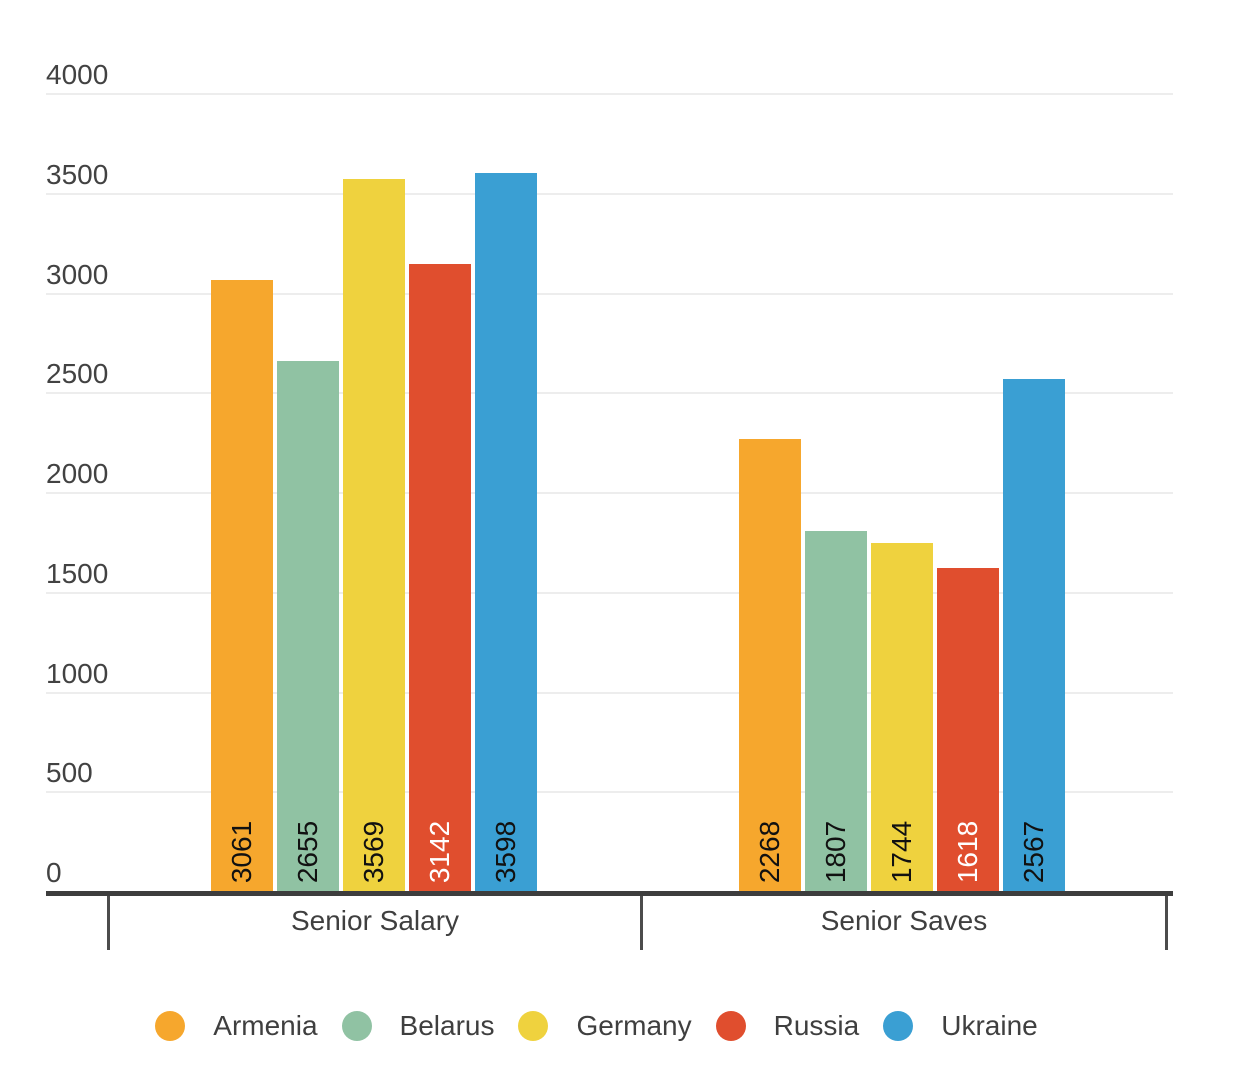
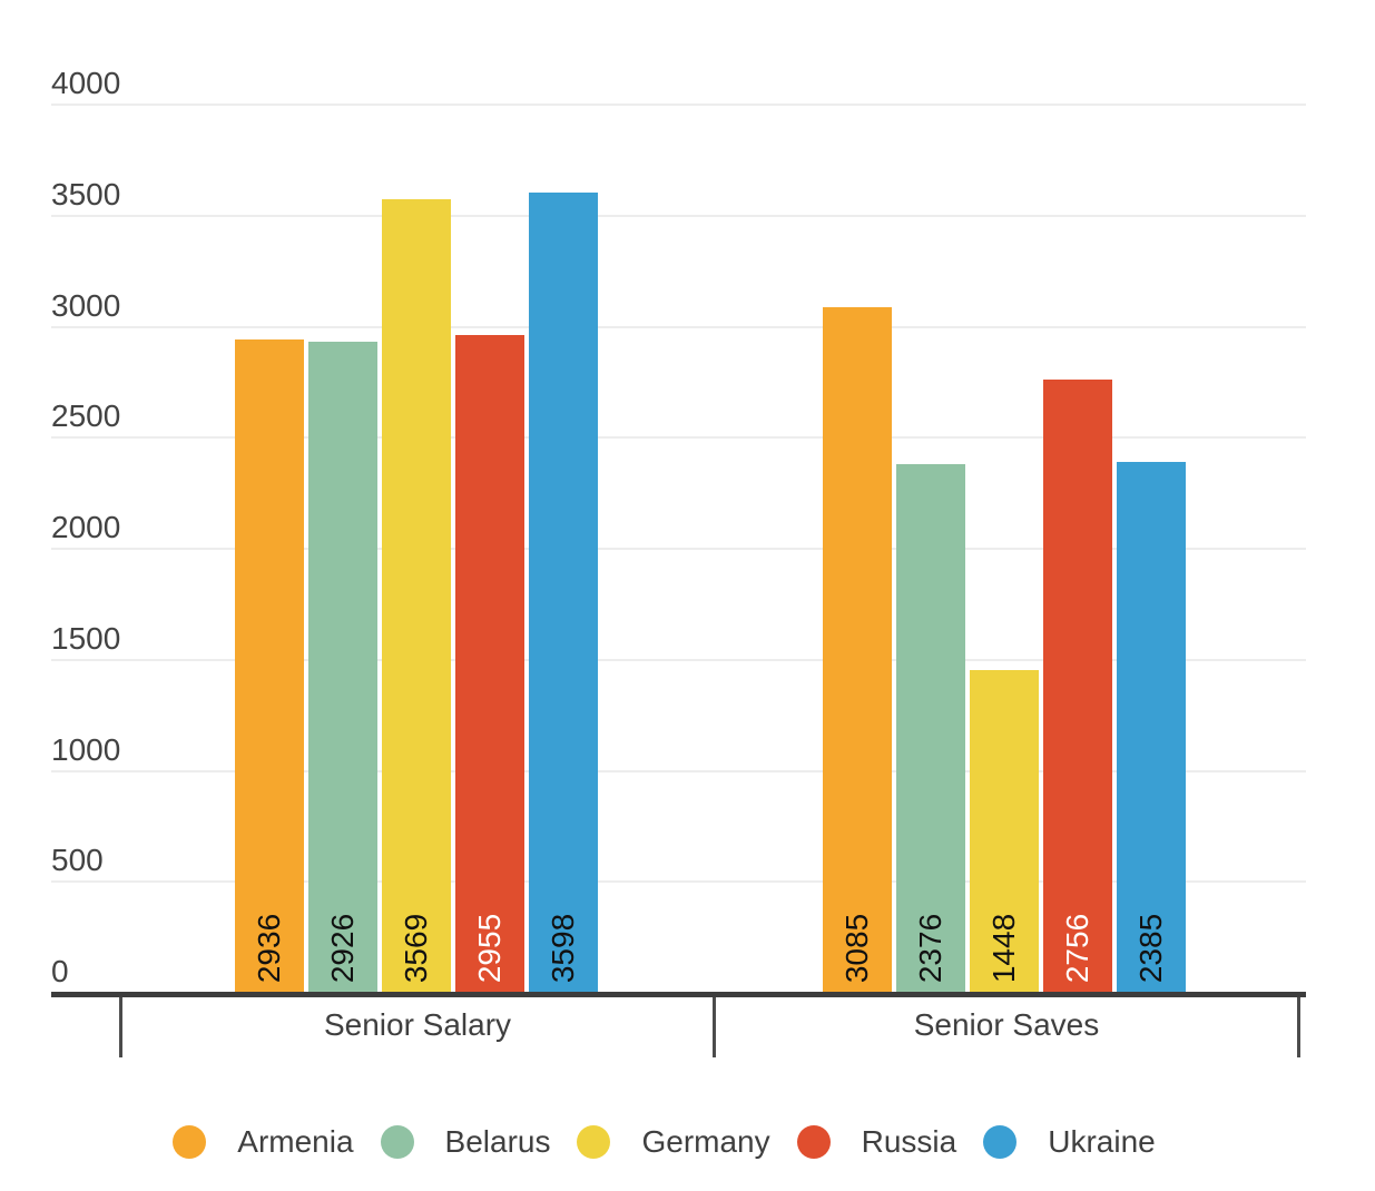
Armenia/Senior Salary: 3061 -> 2936
Belarus/Senior Salary: 2655 -> 2926
Russia/Senior Salary: 3142 -> 2955
Armenia/Senior Saves: 2268 -> 3085
Belarus/Senior Saves: 1807 -> 2376
Germany/Senior Saves: 1744 -> 1448
Russia/Senior Saves: 1618 -> 2756
Ukraine/Senior Saves: 2567 -> 2385
